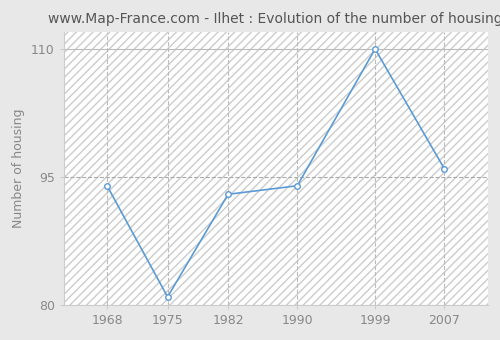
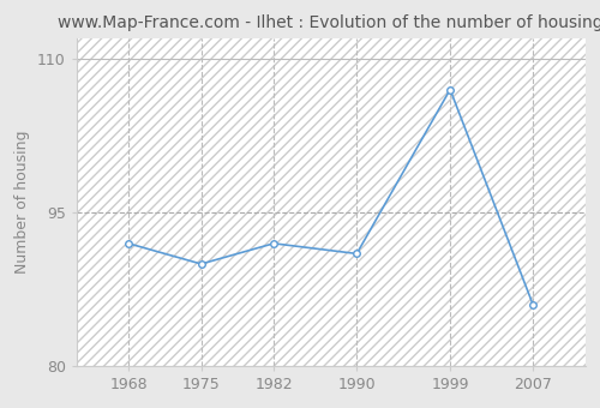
1968: 94 -> 92
1975: 81 -> 90
1982: 93 -> 92
1990: 94 -> 91
1999: 110 -> 107
2007: 96 -> 86
